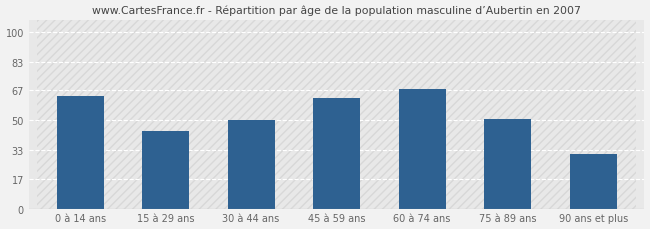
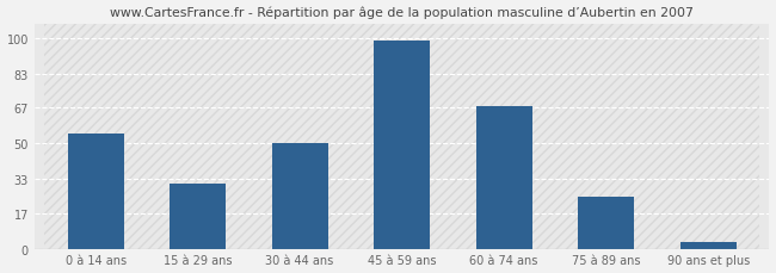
0 à 14 ans: 64 -> 55
15 à 29 ans: 44 -> 31
45 à 59 ans: 63 -> 99
75 à 89 ans: 51 -> 25
90 ans et plus: 31 -> 3
